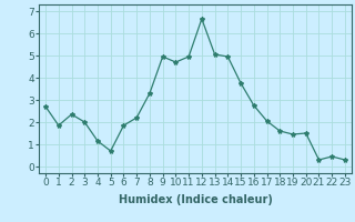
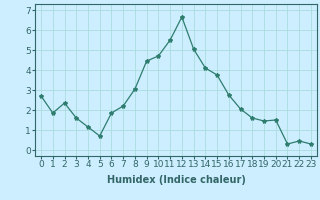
3: 2.00 -> 1.60
8: 3.30 -> 3.05
9: 4.95 -> 4.45
11: 4.95 -> 5.50
14: 4.95 -> 4.10
